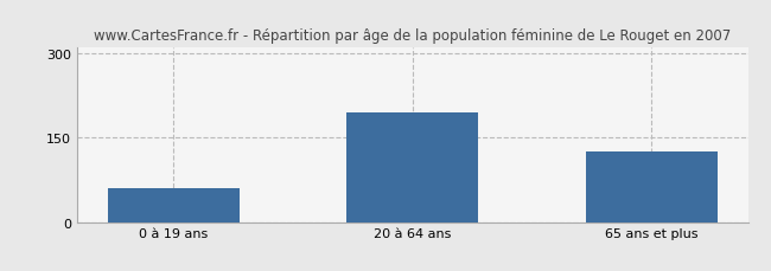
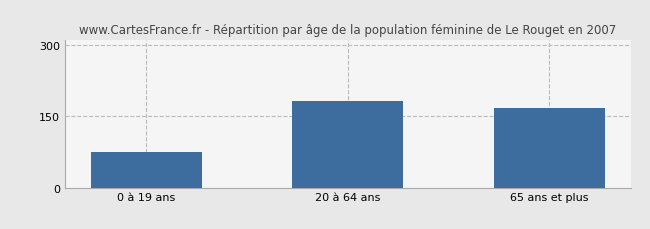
0 à 19 ans: 60 -> 75
20 à 64 ans: 195 -> 183
65 ans et plus: 125 -> 168
